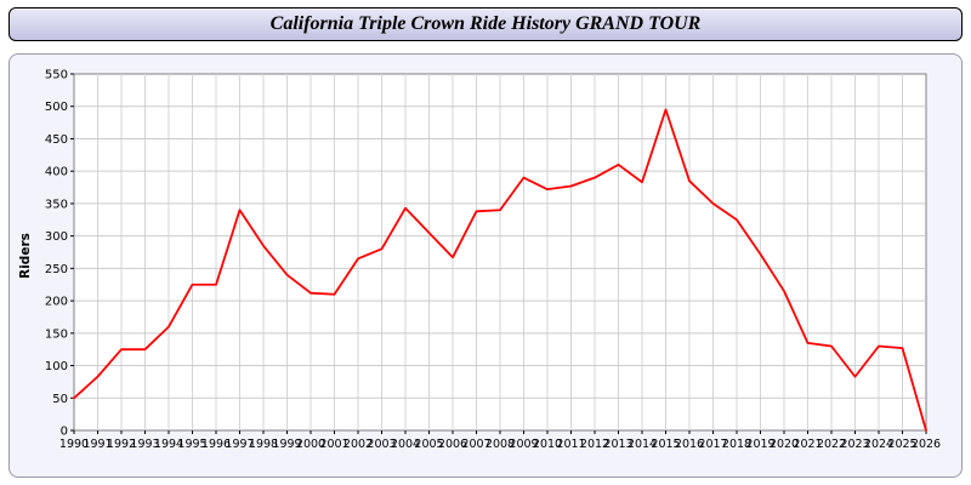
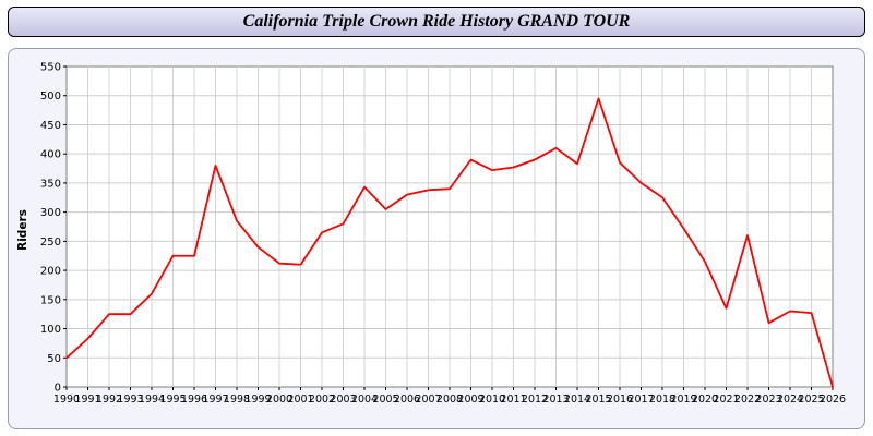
1997: 340 -> 380
2006: 270 -> 330
2022: 130 -> 260
2023: 80 -> 110
